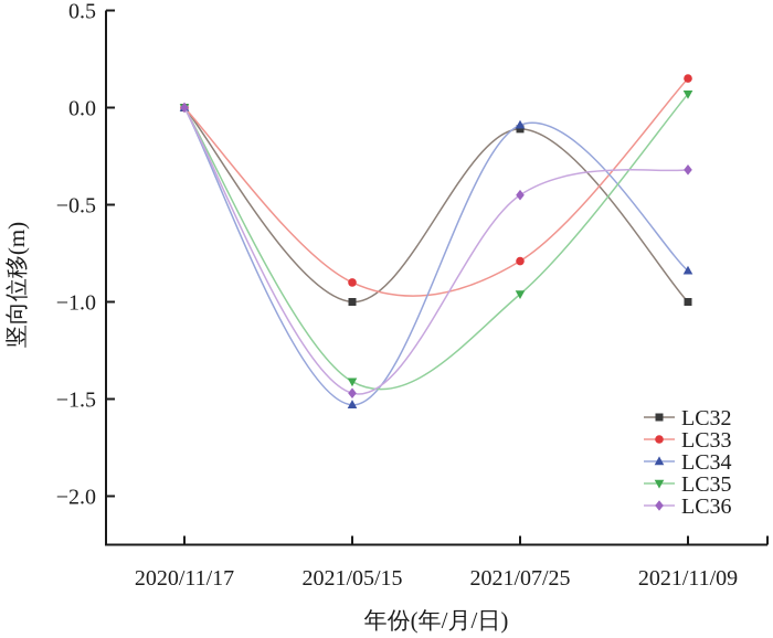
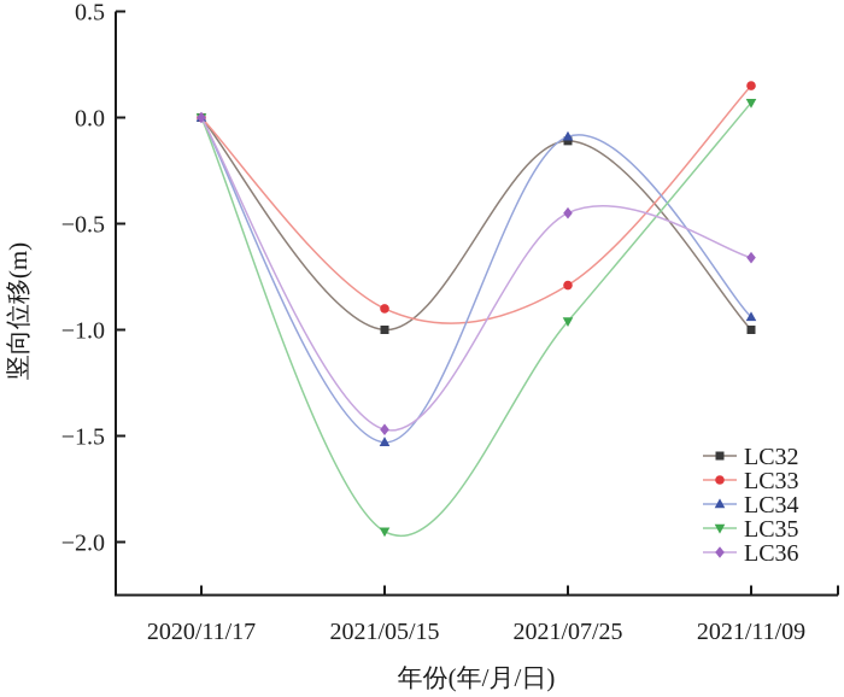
LC35/2021/05/15: -1.41 -> -1.95
LC34/2021/11/09: -0.84 -> -0.94
LC36/2021/11/09: -0.32 -> -0.66
